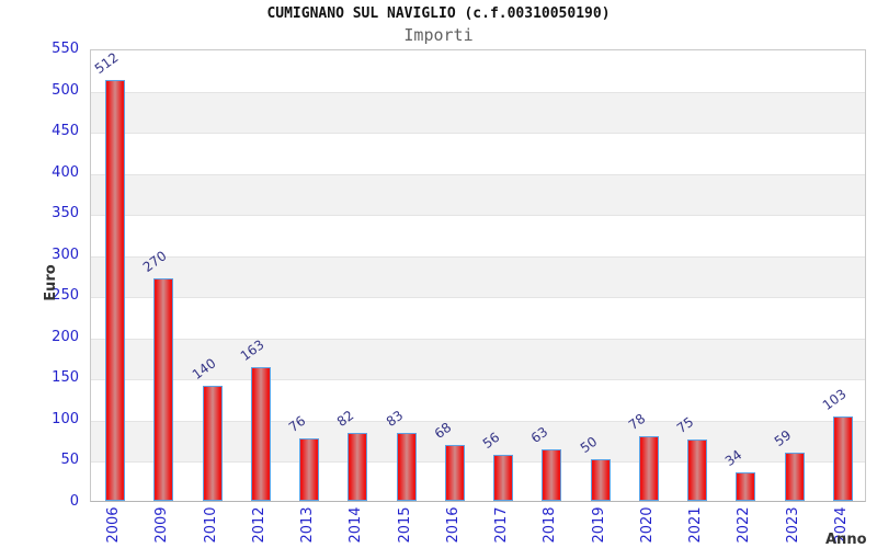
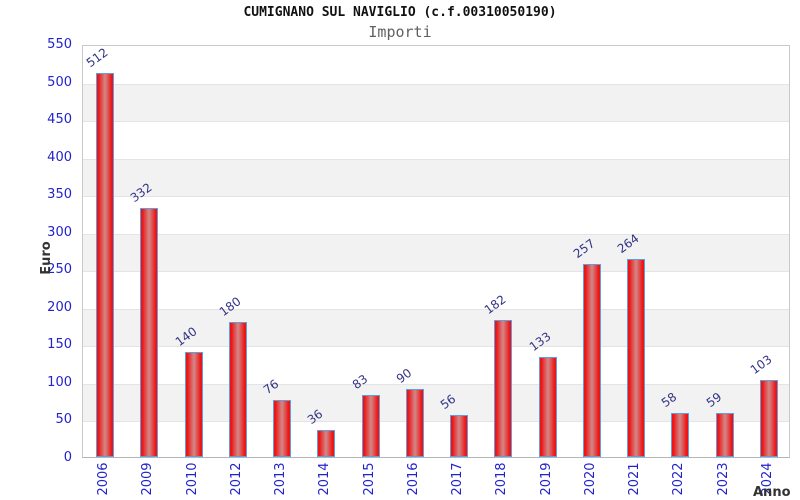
2009: 270 -> 332
2012: 163 -> 180
2014: 82 -> 36
2016: 68 -> 90
2018: 63 -> 182
2019: 50 -> 133
2020: 78 -> 257
2021: 75 -> 264
2022: 34 -> 58
